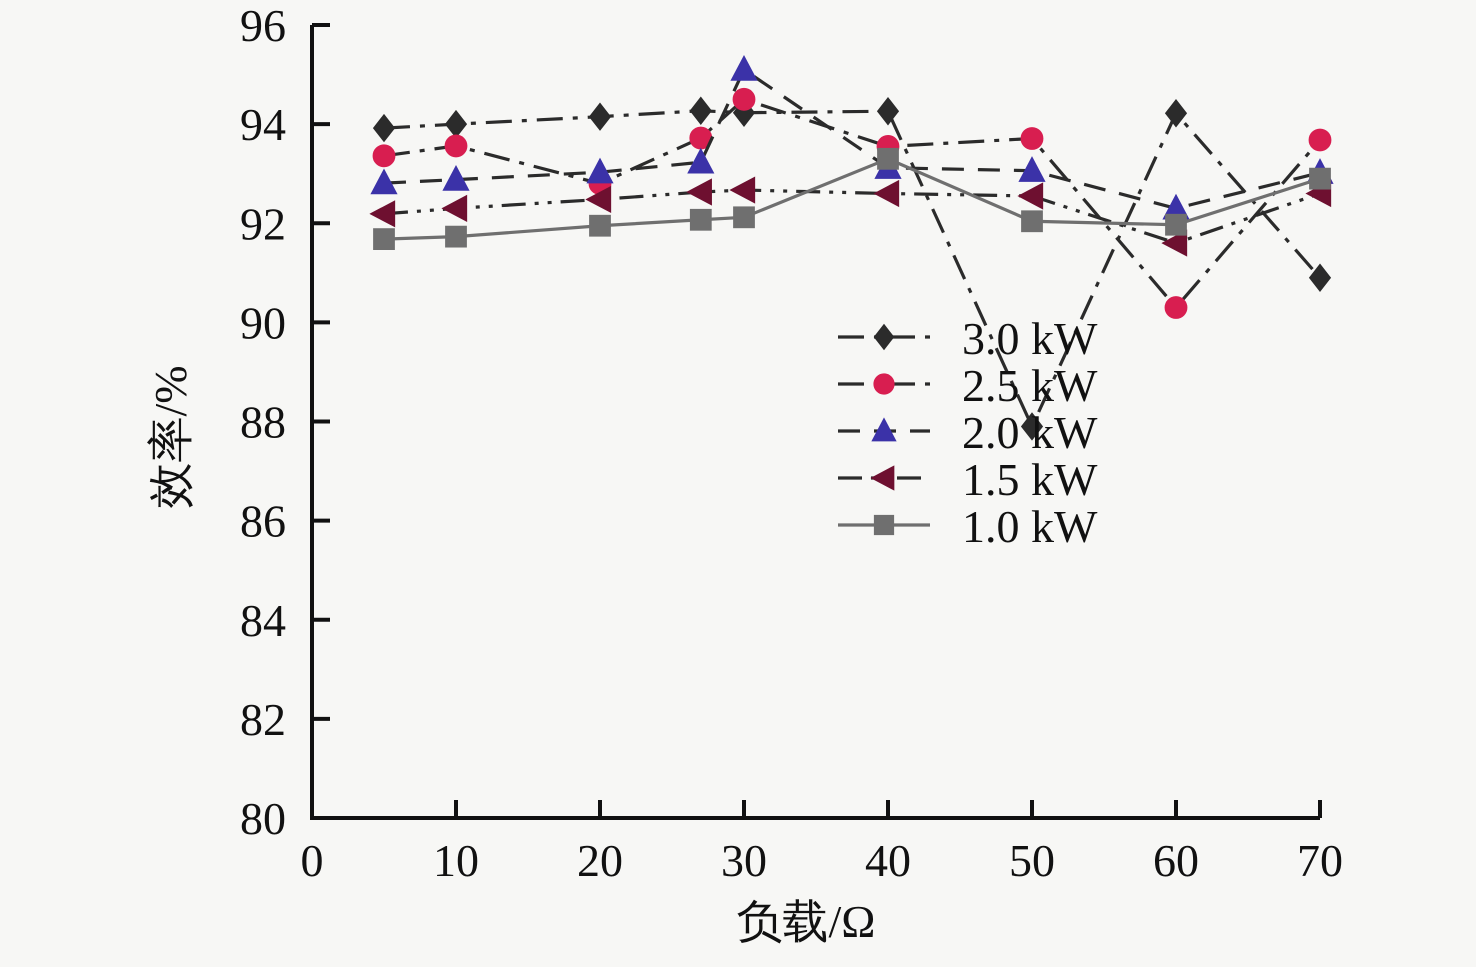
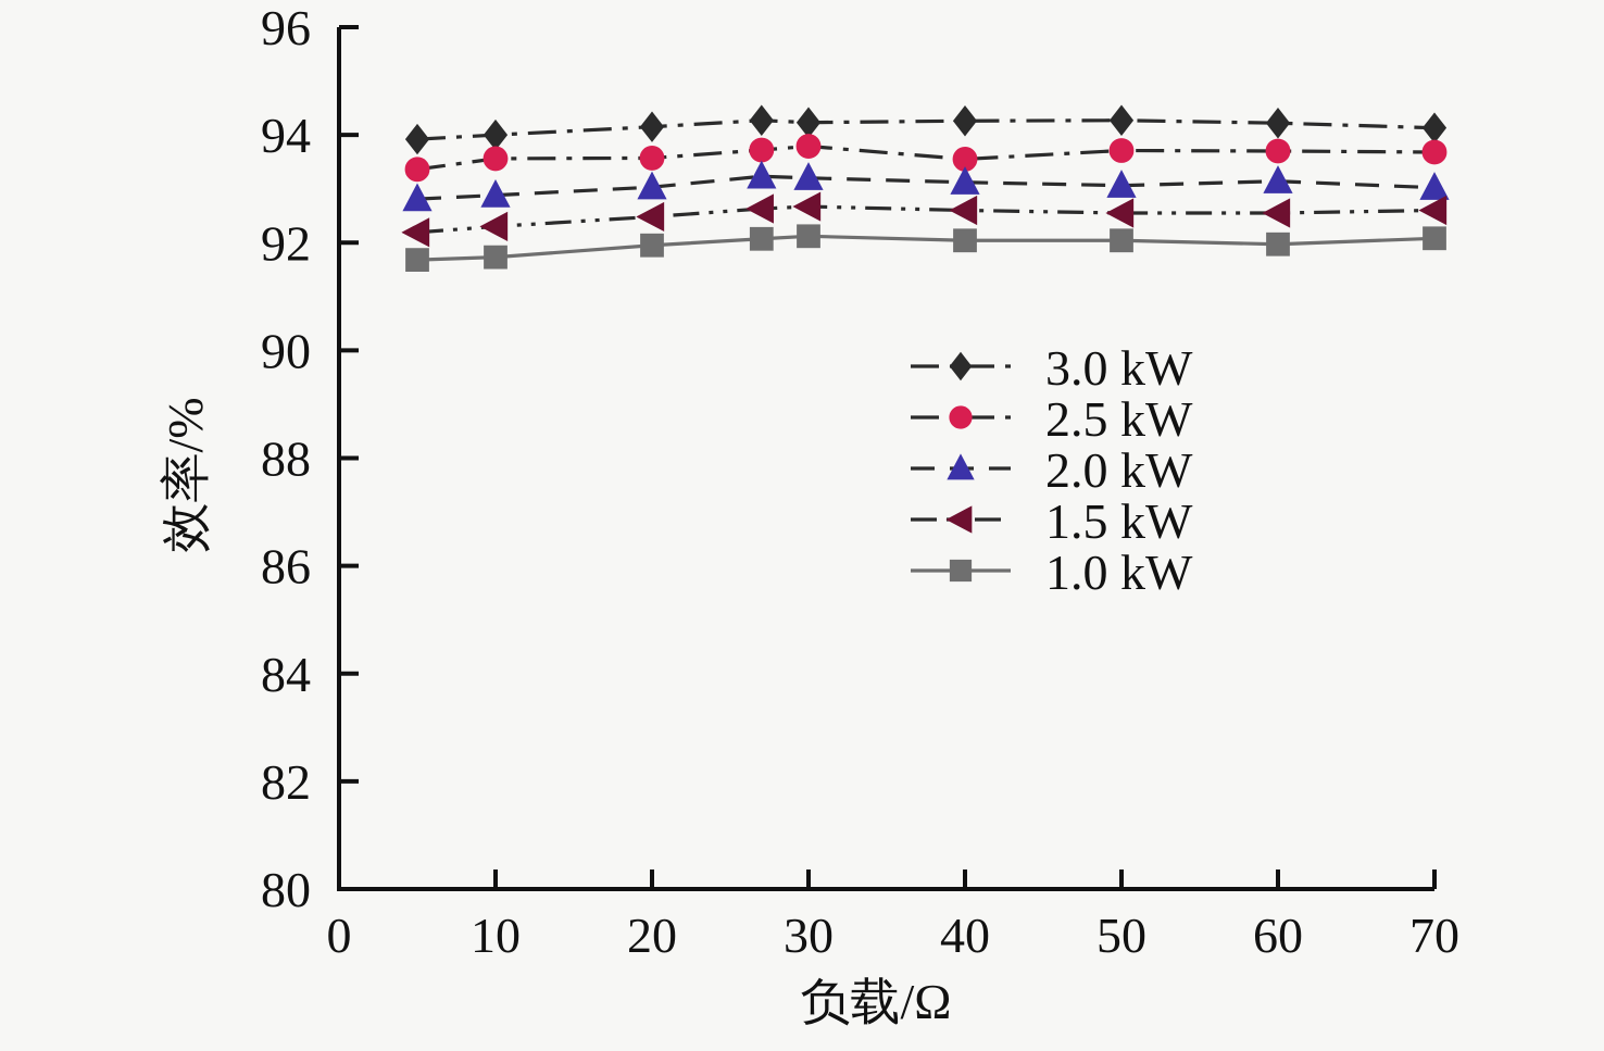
2.5 kW/20: 92.8 -> 93.6
2.5 kW/30: 94.5 -> 93.8
2.0 kW/30: 95.1 -> 93.2
1.0 kW/40: 93.3 -> 92.0
3.0 kW/50: 87.9 -> 94.3
2.5 kW/60: 90.3 -> 93.7
2.0 kW/60: 92.3 -> 93.1
1.5 kW/60: 91.6 -> 92.5
3.0 kW/70: 90.9 -> 94.1
1.0 kW/70: 92.9 -> 92.1
